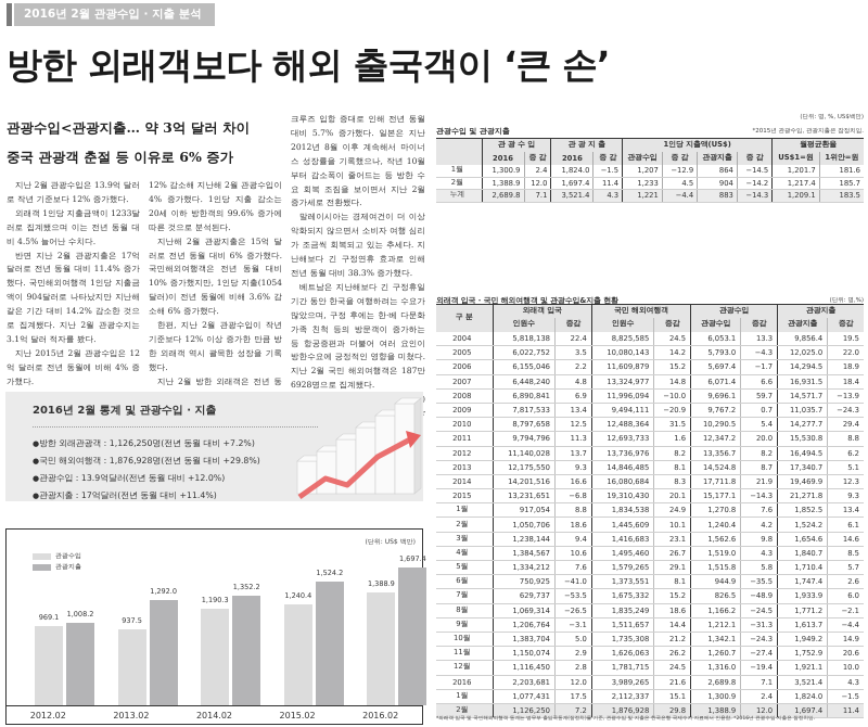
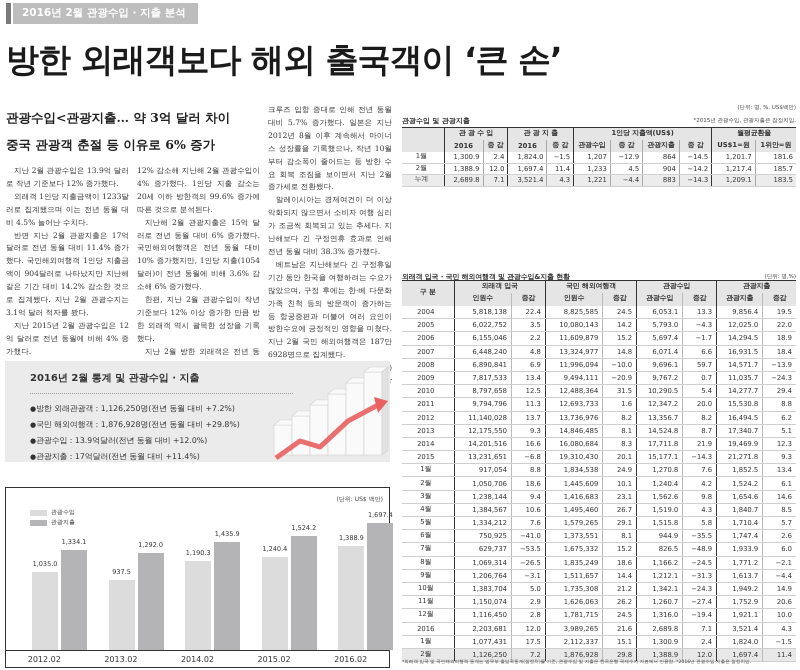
관광수입/2012.02: 969.1 -> 1,035.0
관광지출/2012.02: 1,008.2 -> 1,334.1
관광지출/2014.02: 1,352.2 -> 1,435.9
